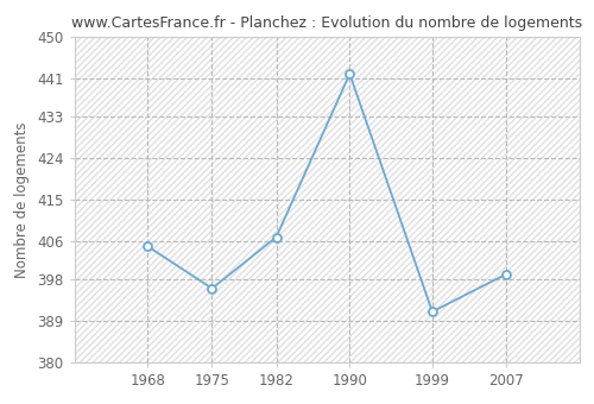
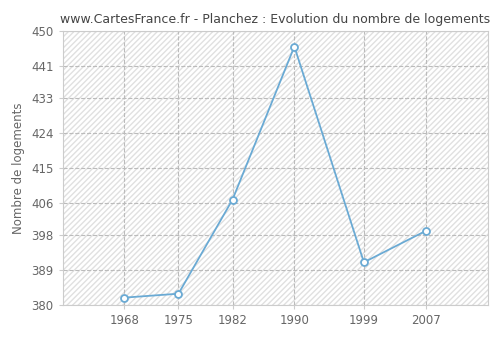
1968: 405 -> 382
1975: 396 -> 383
1990: 442 -> 446
